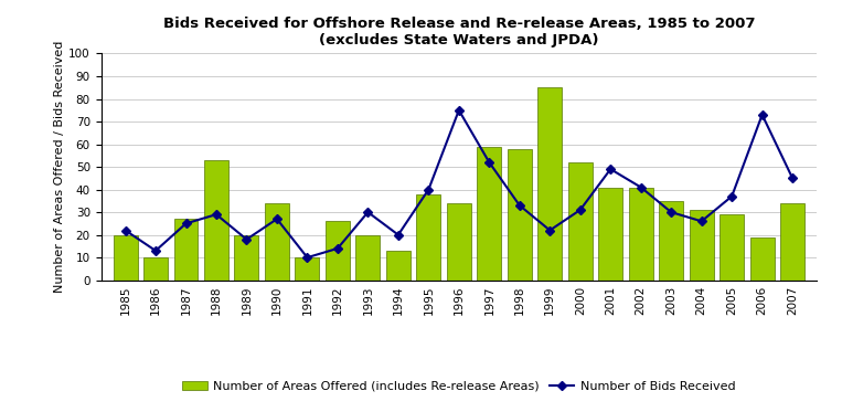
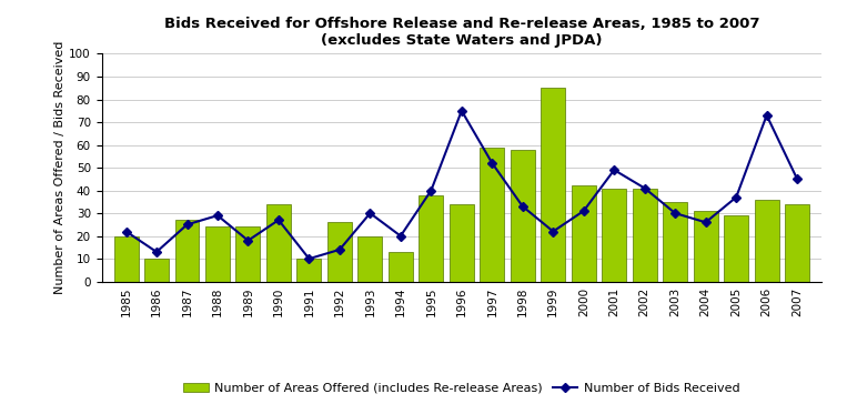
Number of Areas Offered (includes Re-release Areas)/1988: 53 -> 24
Number of Areas Offered (includes Re-release Areas)/1989: 20 -> 24
Number of Areas Offered (includes Re-release Areas)/2000: 52 -> 42
Number of Areas Offered (includes Re-release Areas)/2006: 19 -> 36
